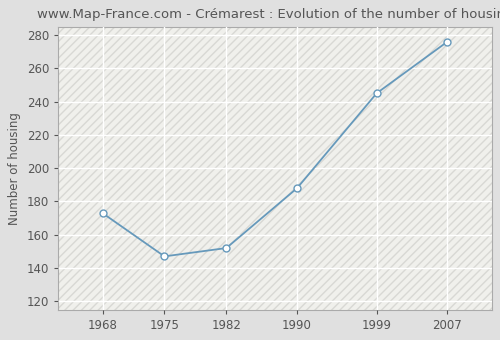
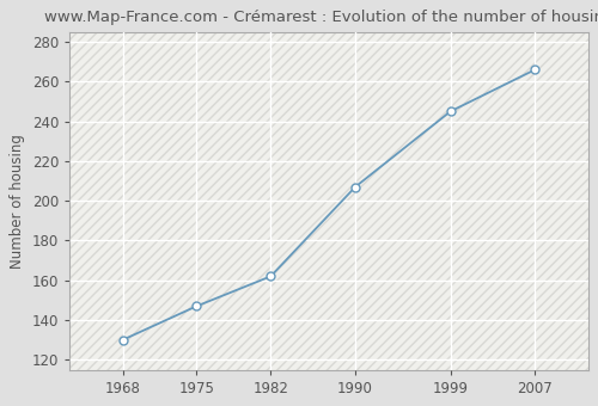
1968: 173 -> 130
1982: 152 -> 162
1990: 188 -> 207
2007: 276 -> 266
